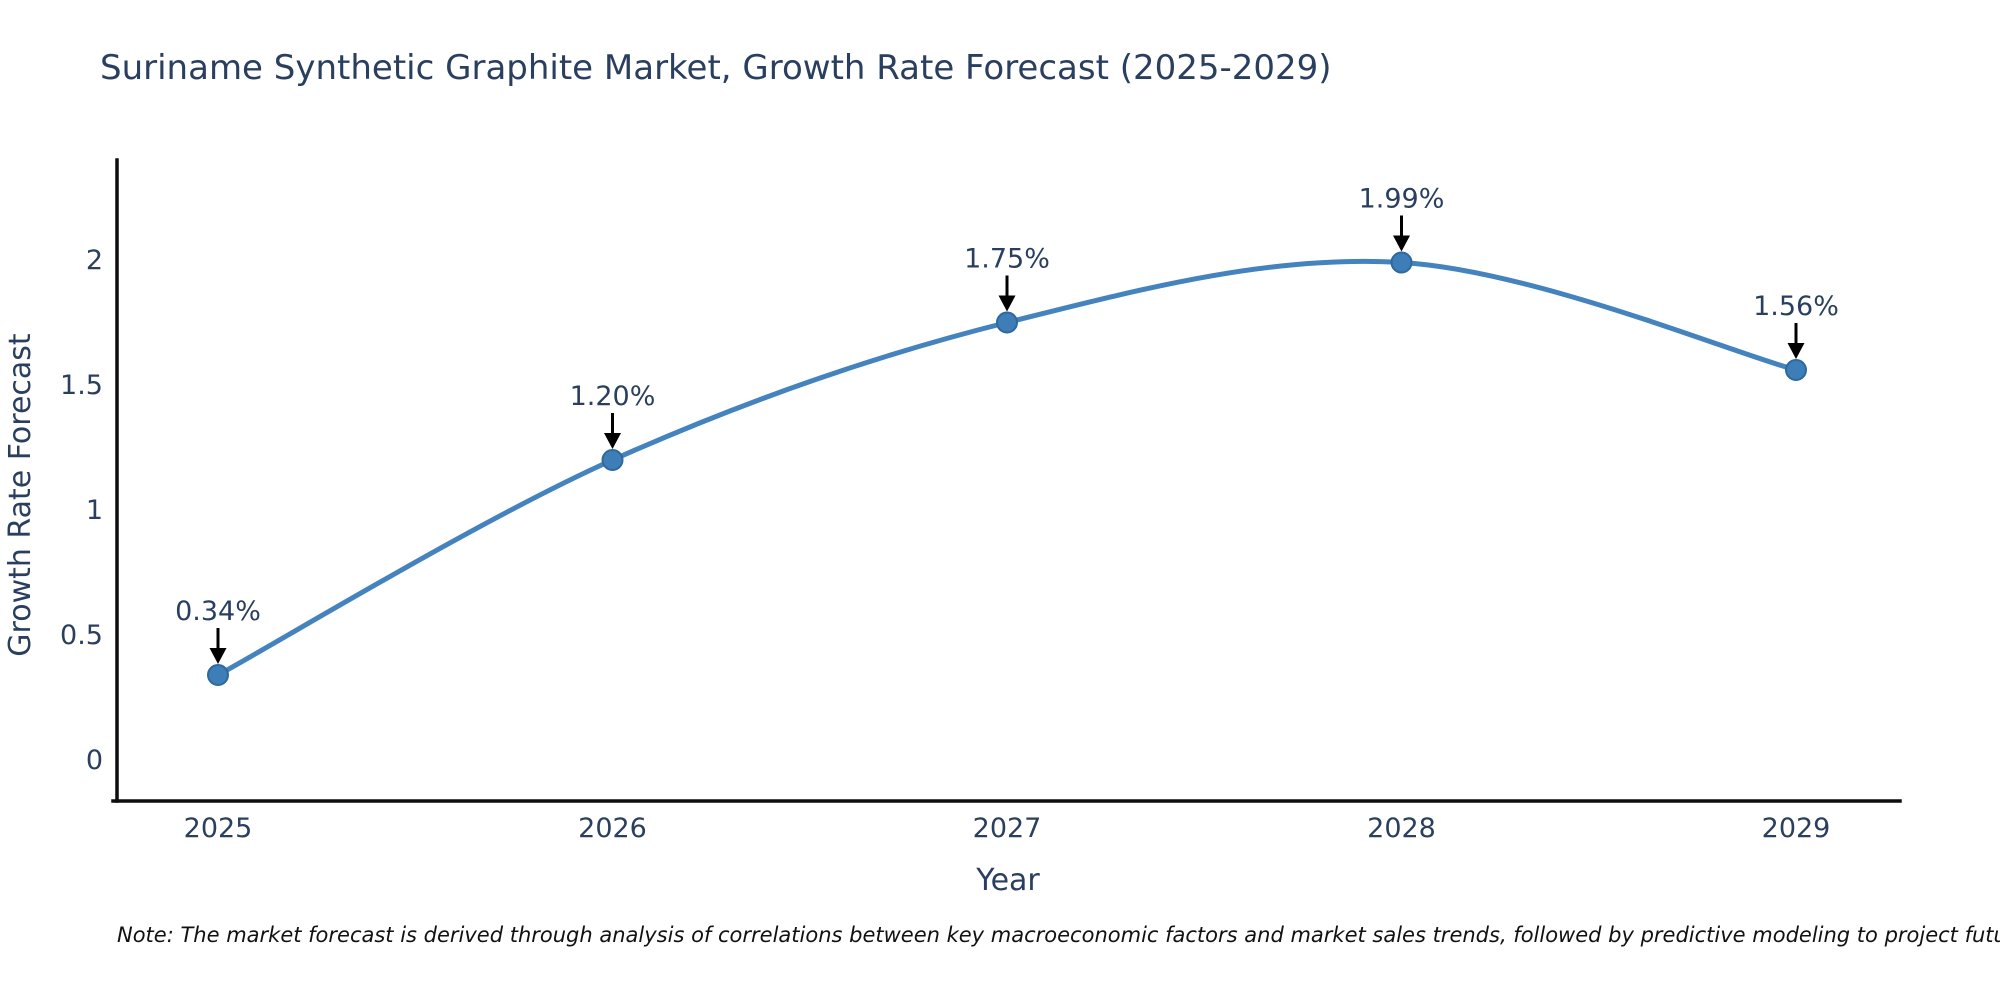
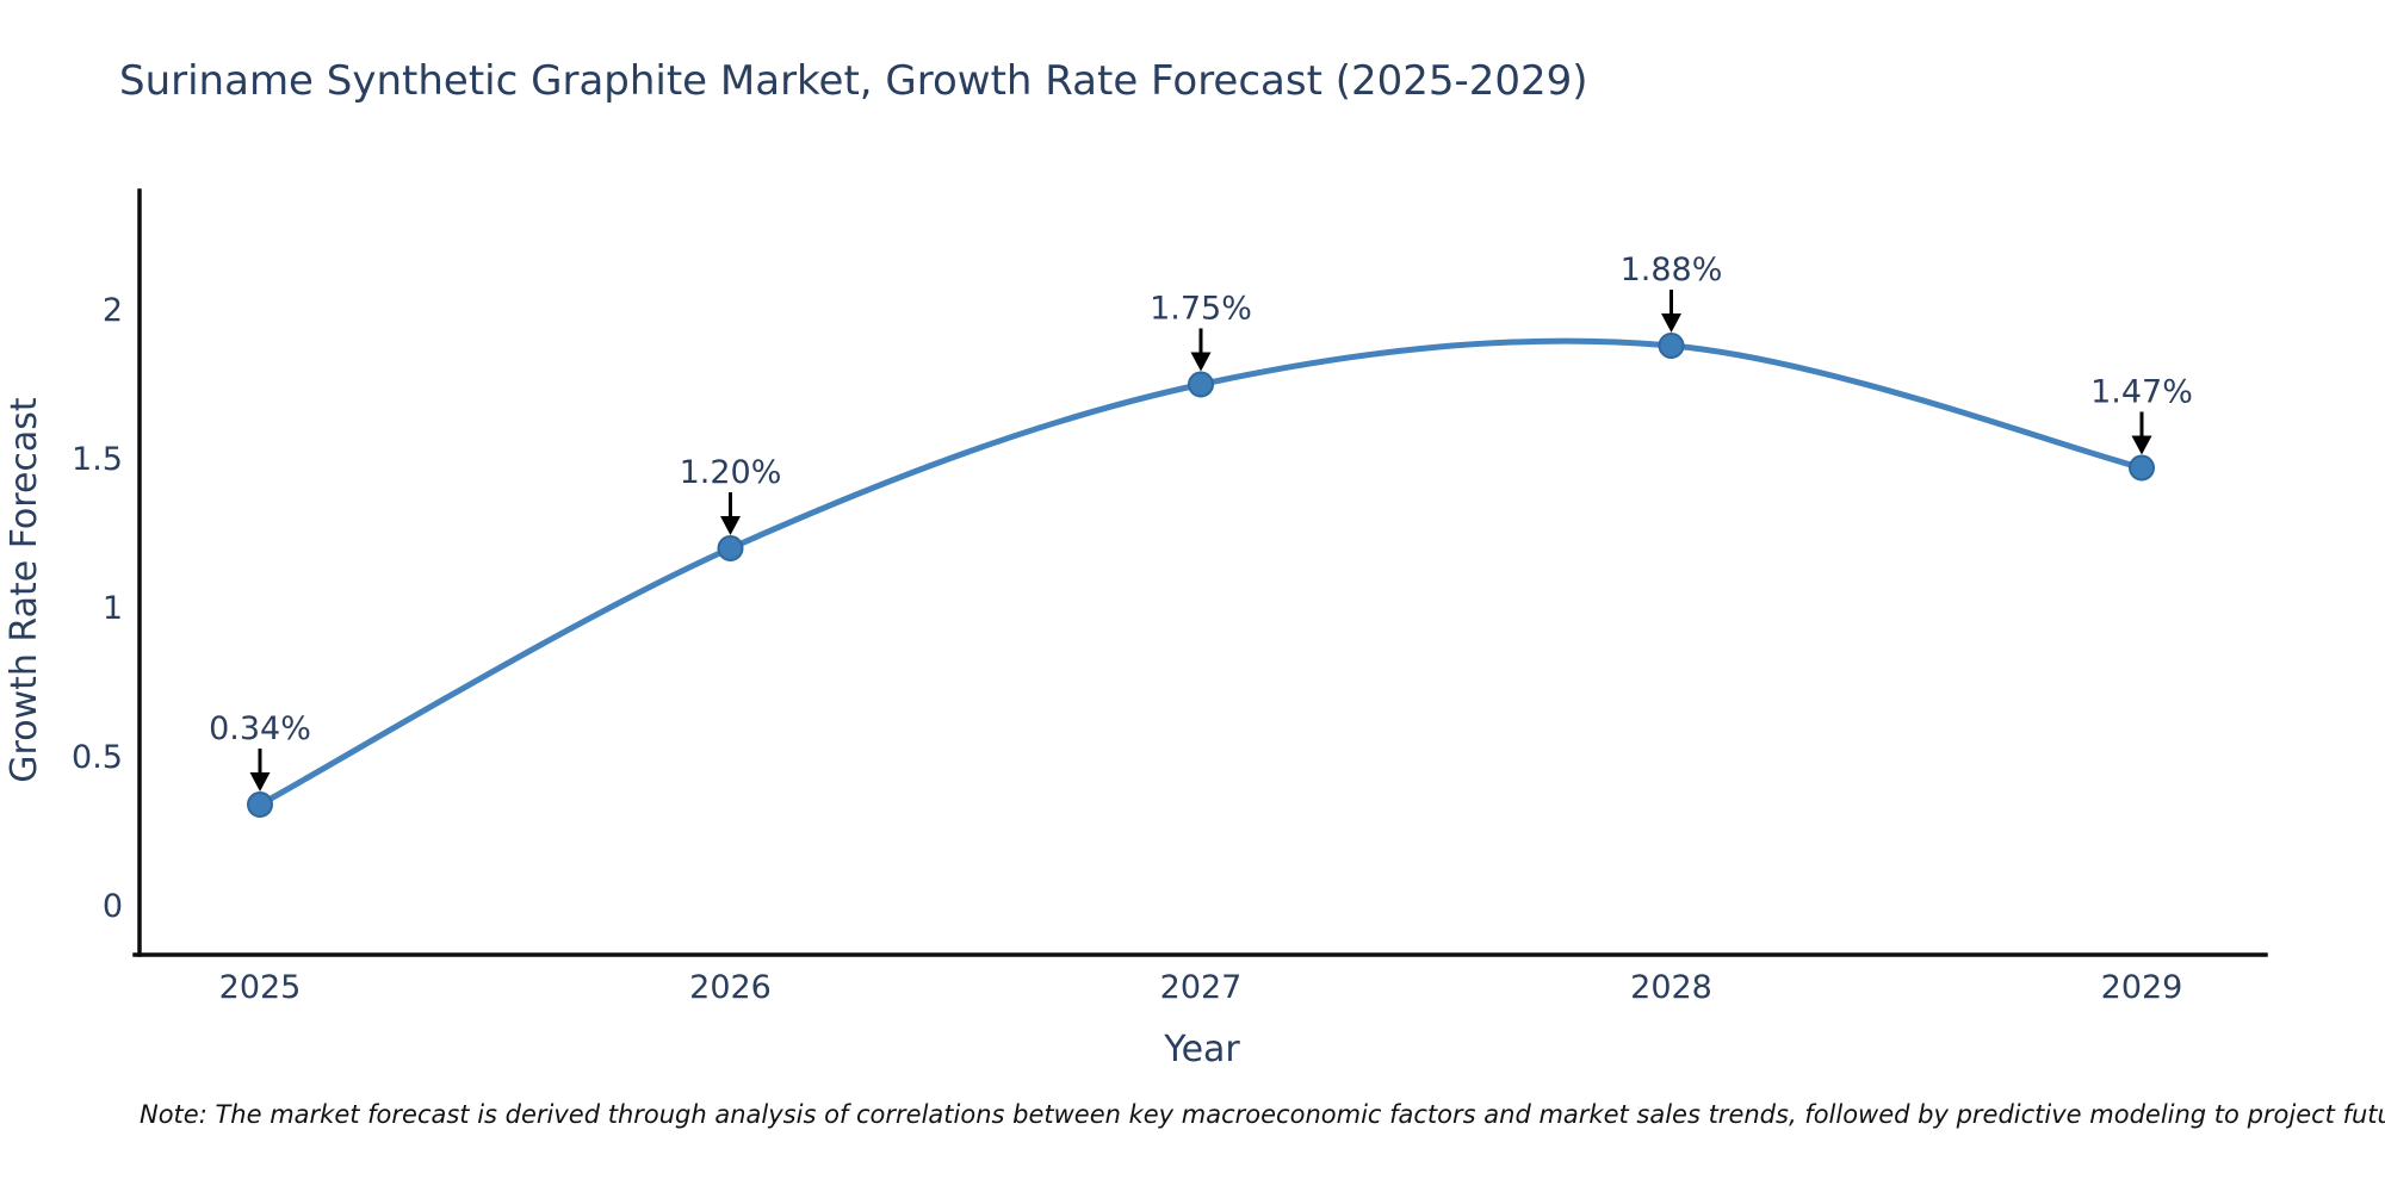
2028: 1.99% -> 1.88%
2029: 1.56% -> 1.47%
